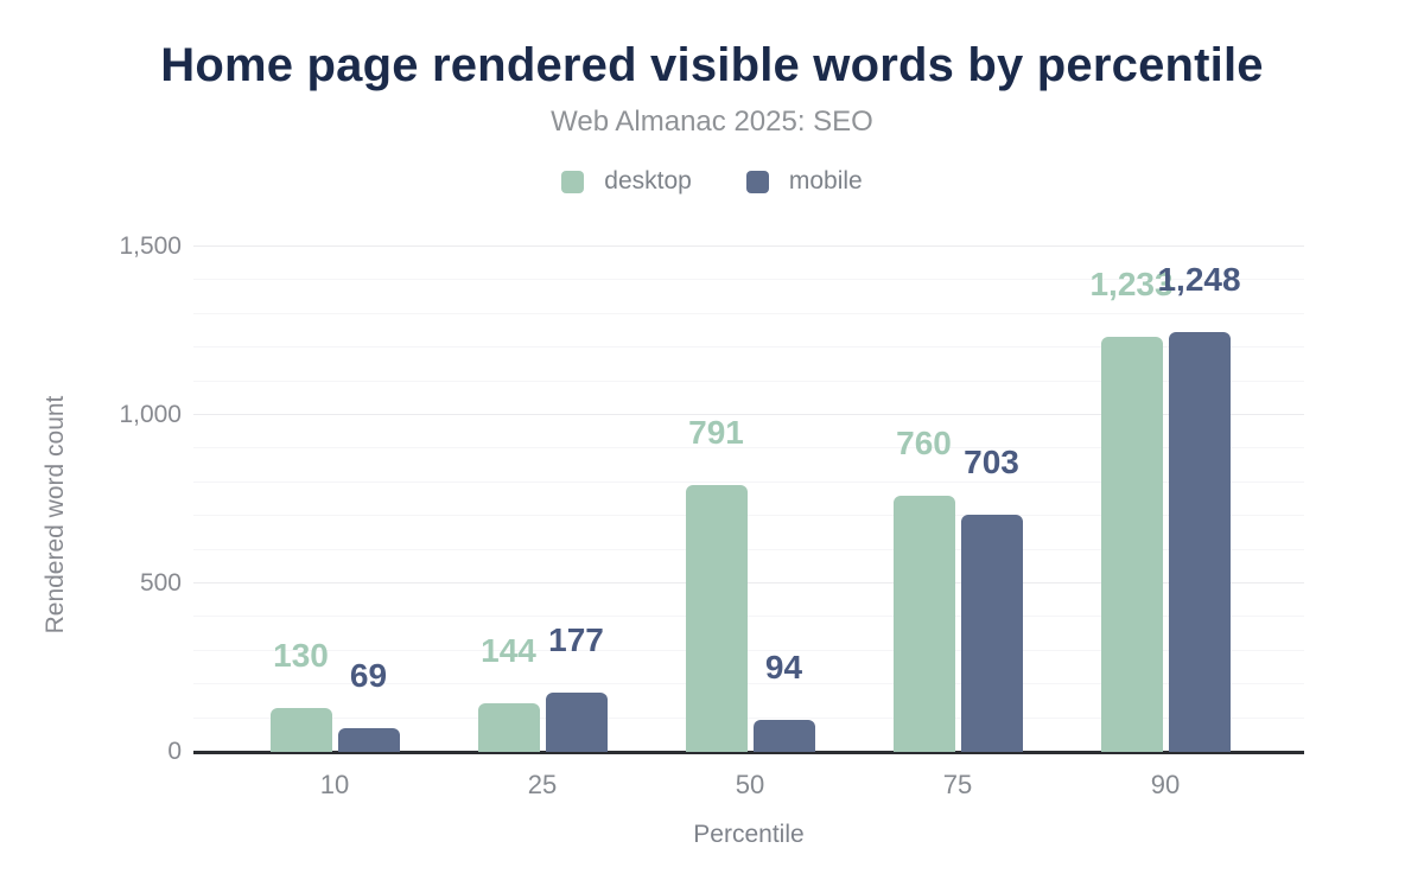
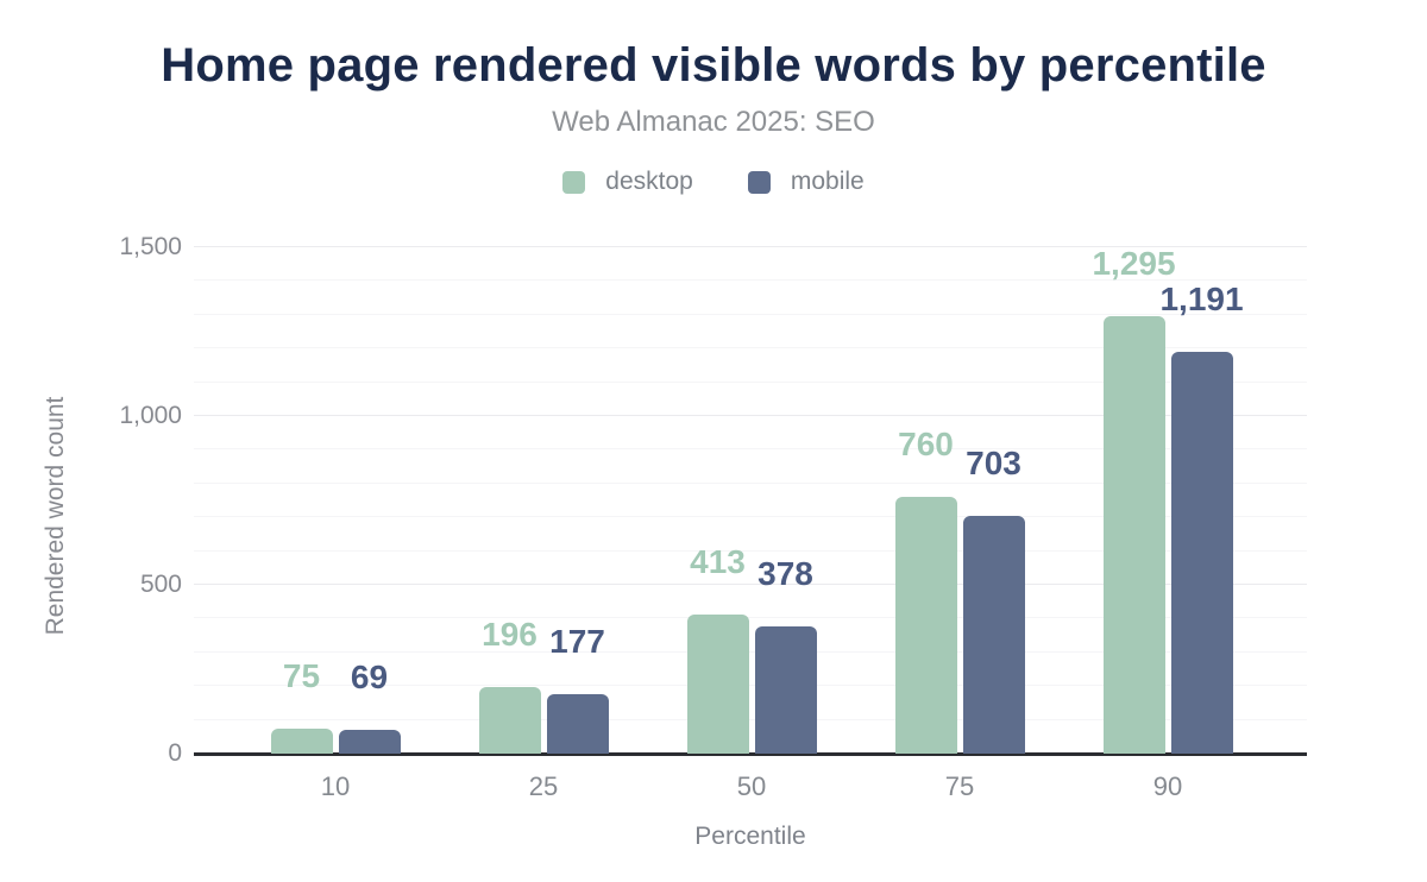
desktop/10: 130 -> 75
desktop/25: 144 -> 196
desktop/50: 791 -> 413
mobile/50: 94 -> 378
desktop/90: 1,233 -> 1,295
mobile/90: 1,248 -> 1,191
